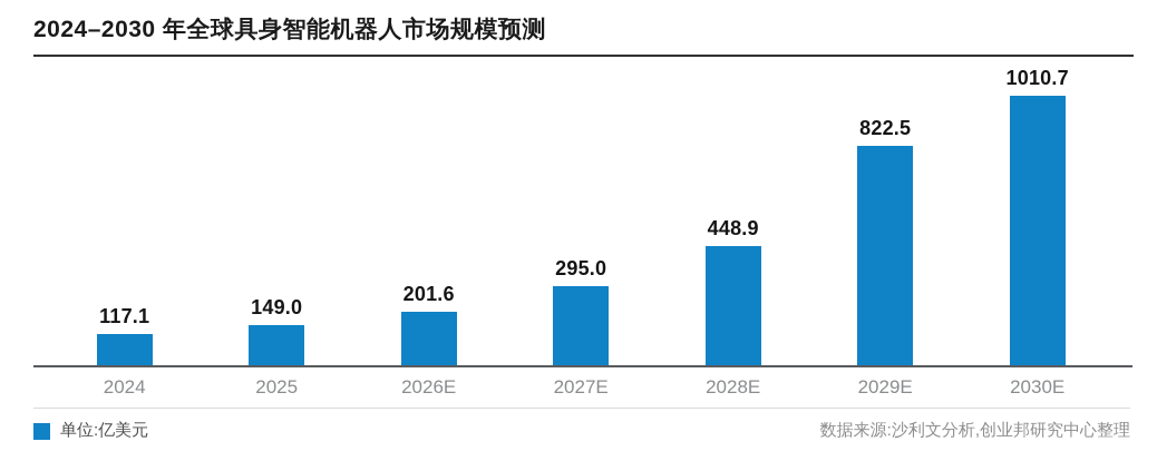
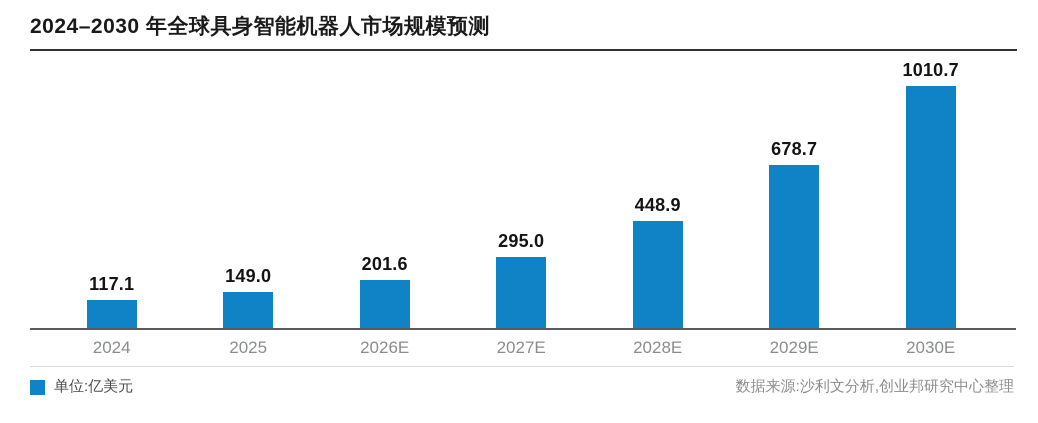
2029E: 822.5 -> 678.7
